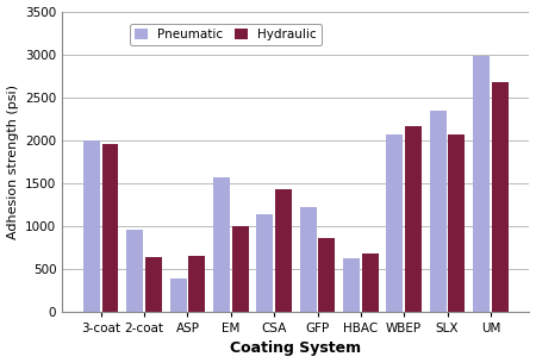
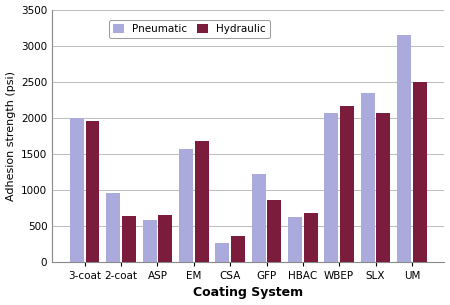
Pneumatic/ASP: 380 -> 580
Hydraulic/EM: 1000 -> 1670
Pneumatic/CSA: 1140 -> 260
Hydraulic/CSA: 1420 -> 360
Pneumatic/UM: 2980 -> 3150
Hydraulic/UM: 2680 -> 2500
